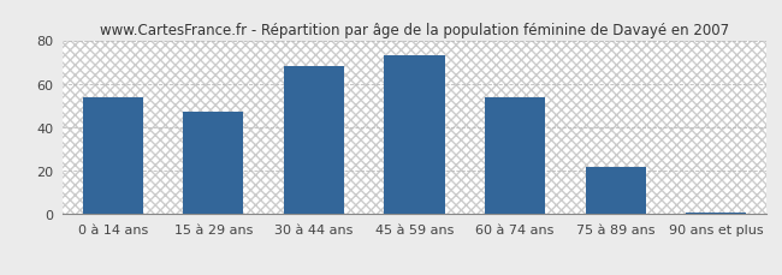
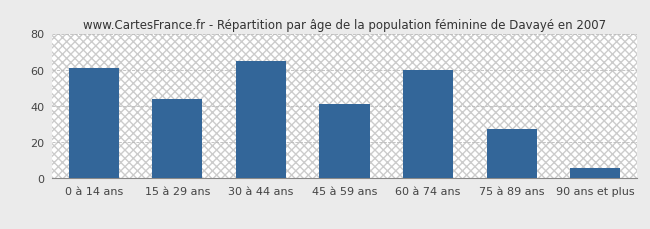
0 à 14 ans: 54 -> 61
15 à 29 ans: 47 -> 44
30 à 44 ans: 68 -> 65
45 à 59 ans: 73 -> 41
60 à 74 ans: 54 -> 60
75 à 89 ans: 22 -> 27
90 ans et plus: 1 -> 6
